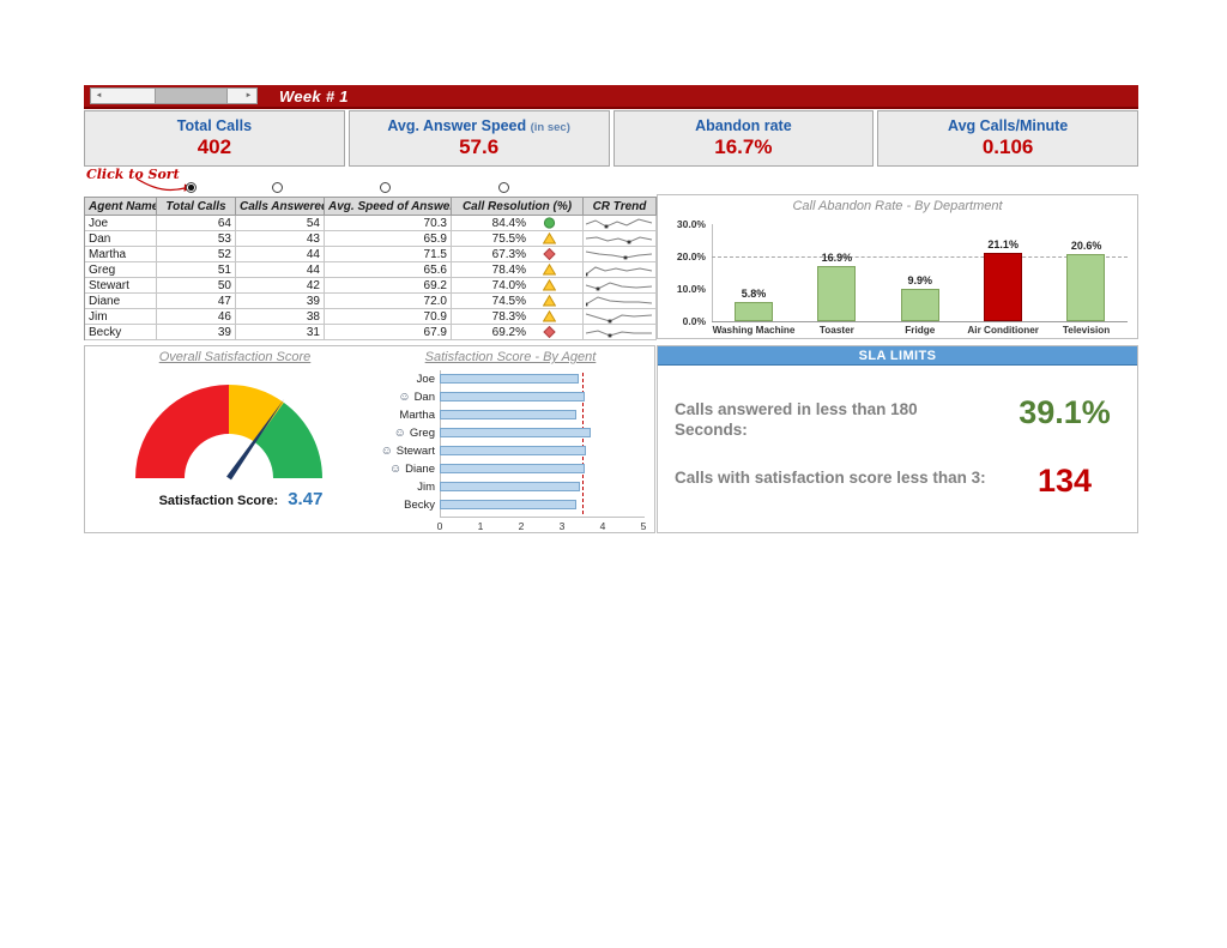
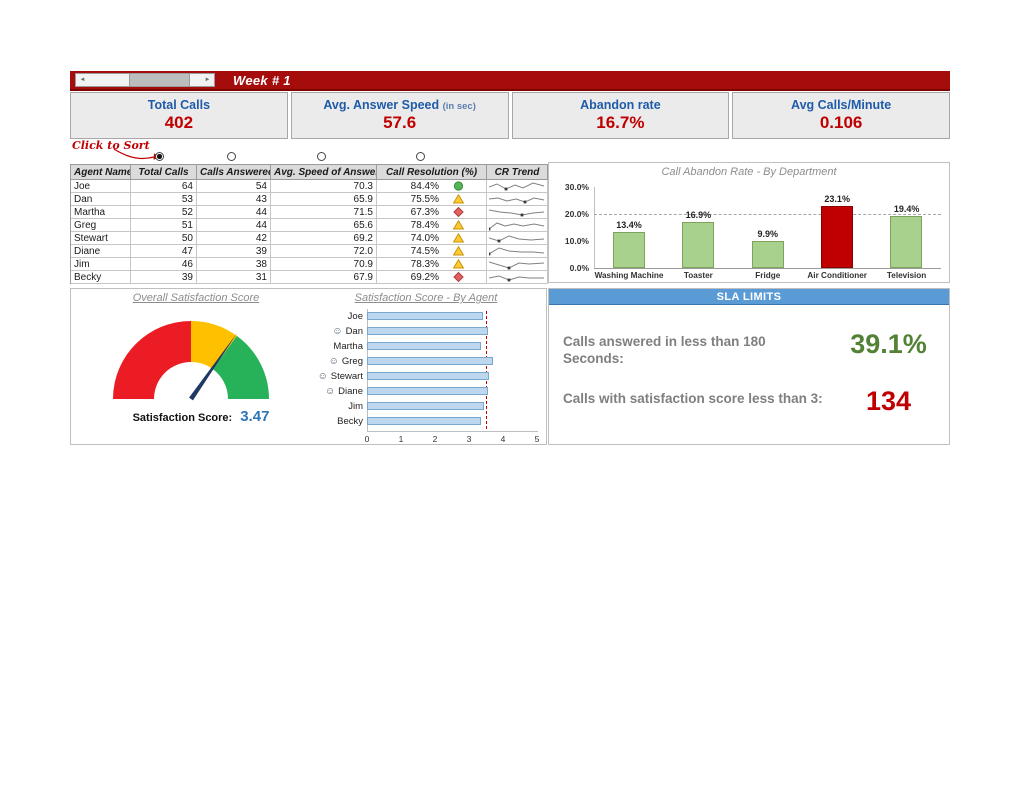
Call Abandon Rate - By Department/Washing Machine: 5.8% -> 13.4%
Call Abandon Rate - By Department/Air Conditioner: 21.1% -> 23.1%
Call Abandon Rate - By Department/Television: 20.6% -> 19.4%
